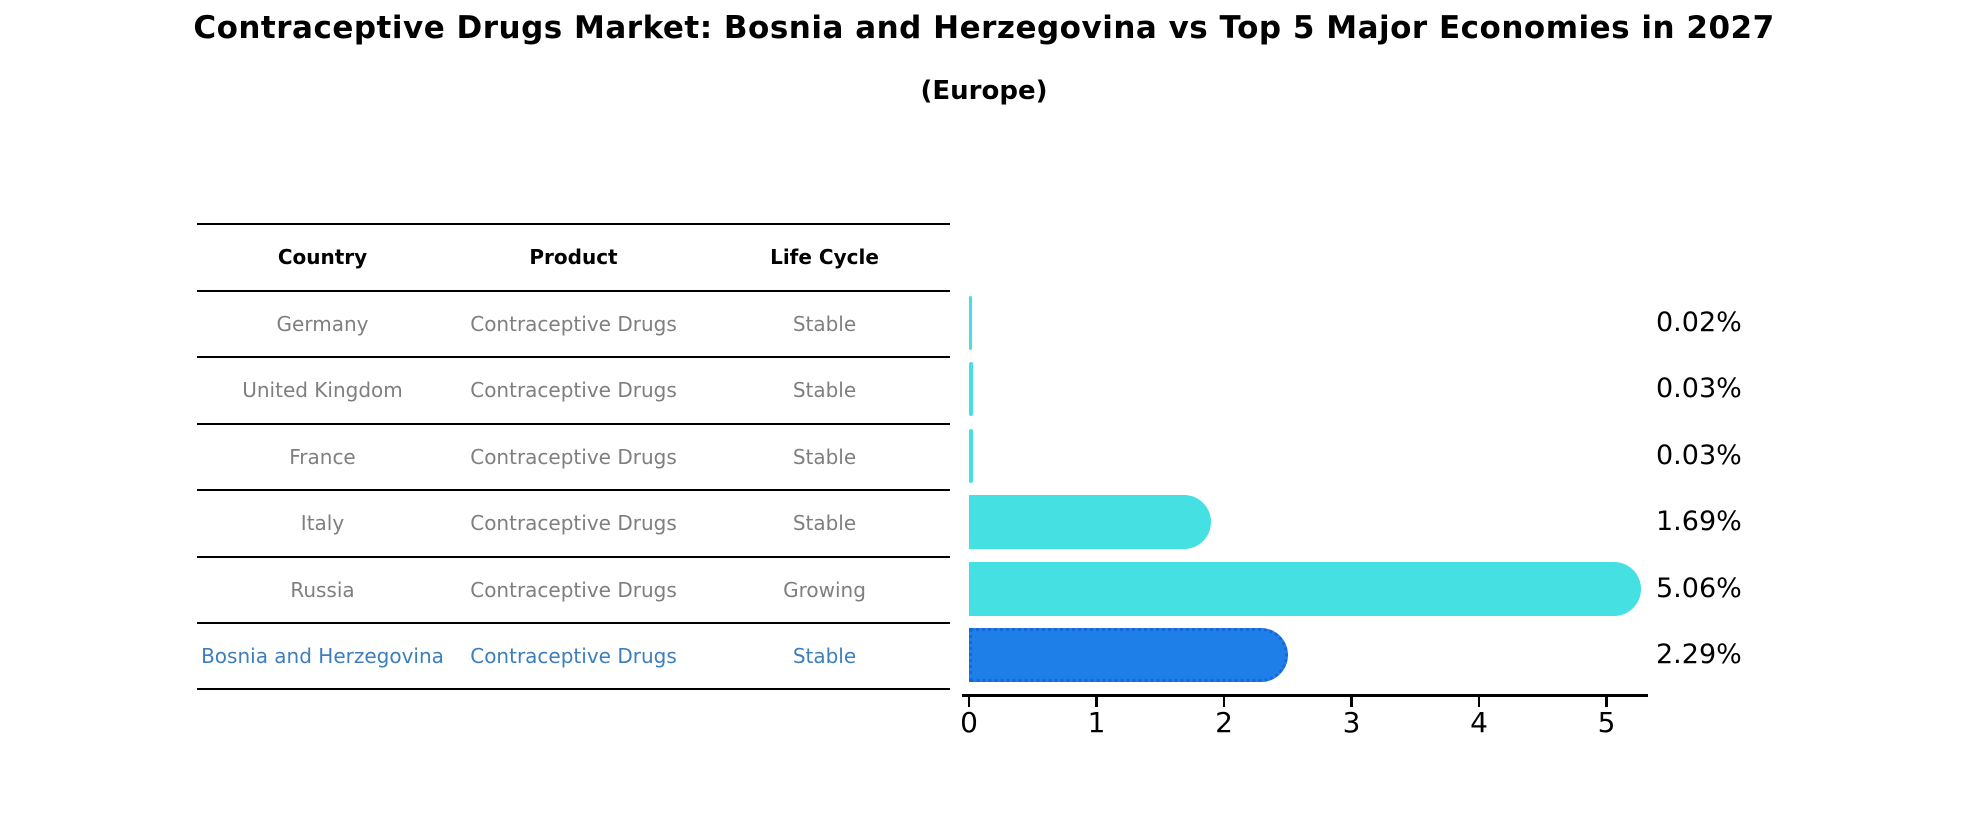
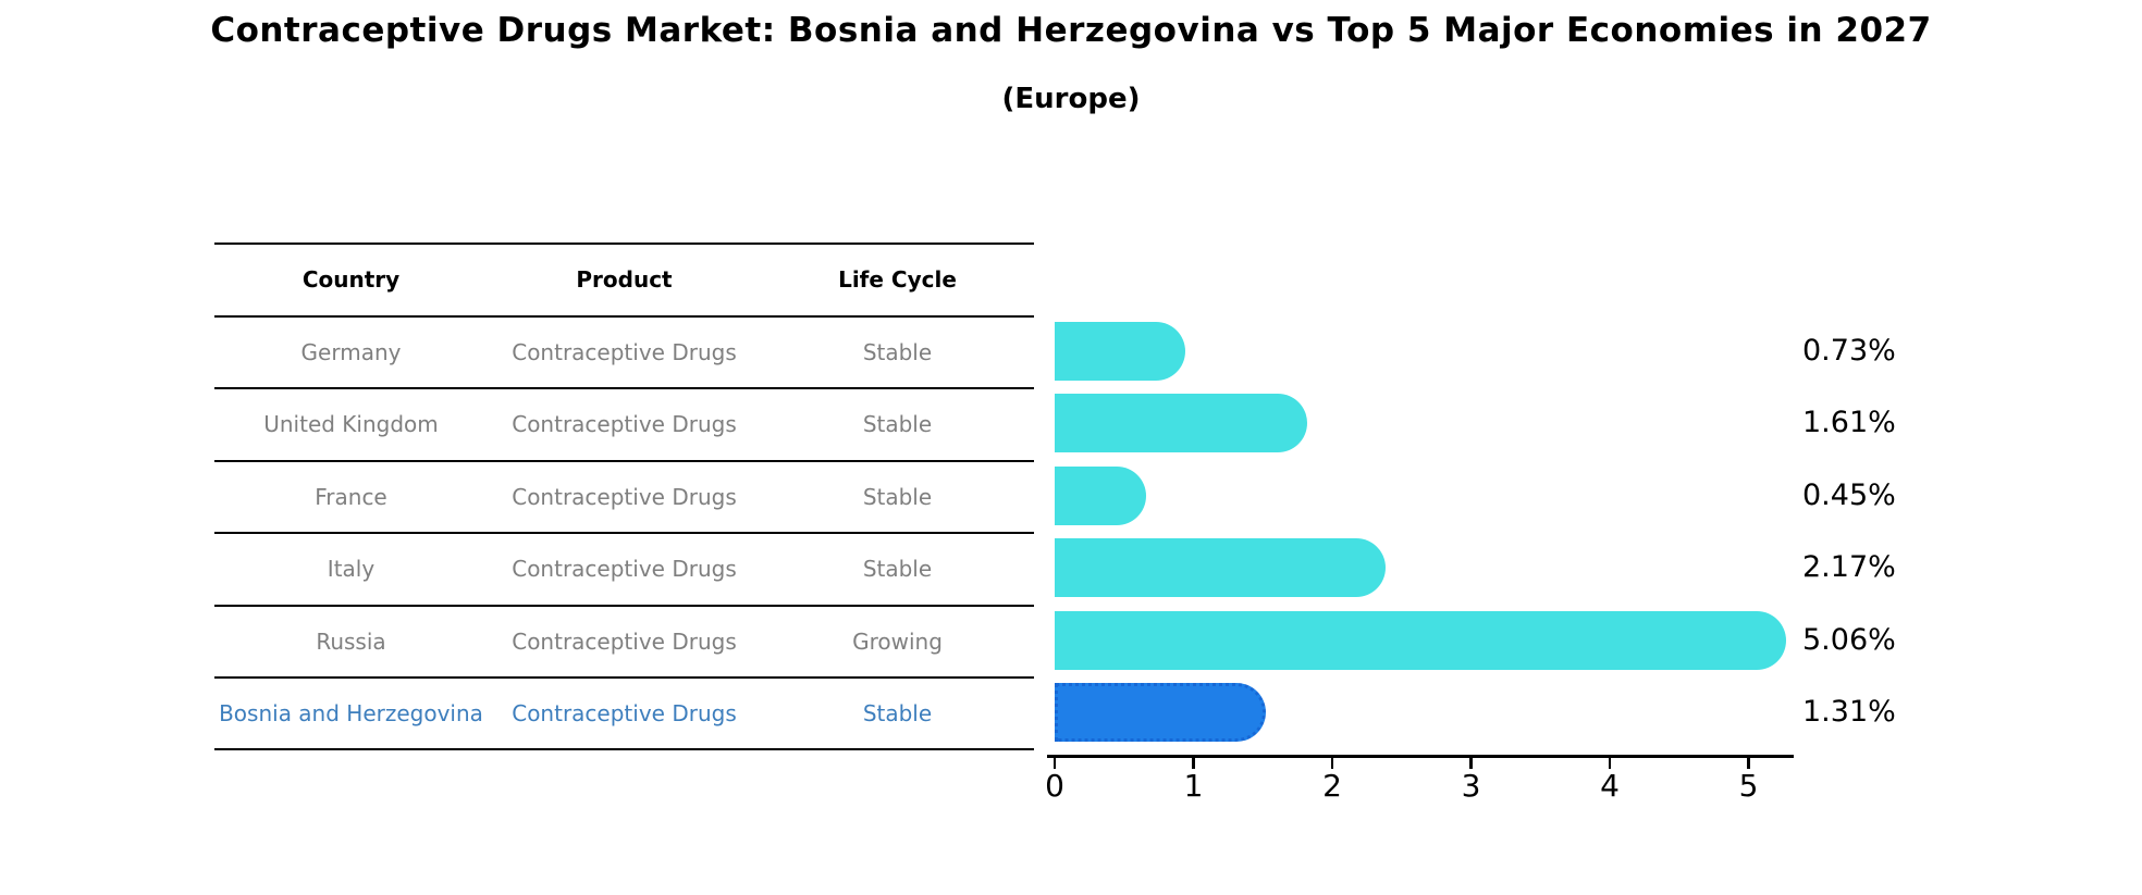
Germany: 0.02% -> 0.73%
United Kingdom: 0.03% -> 1.61%
France: 0.03% -> 0.45%
Italy: 1.69% -> 2.17%
Bosnia and Herzegovina: 2.29% -> 1.31%
